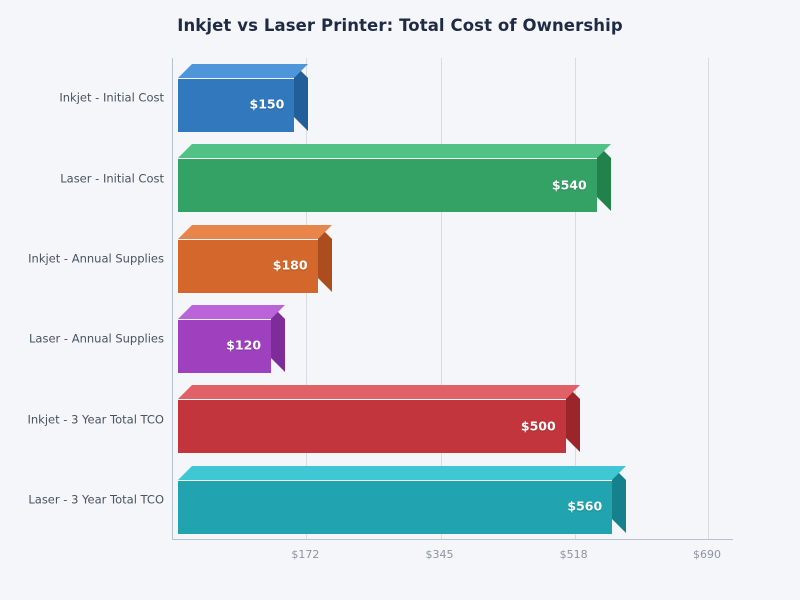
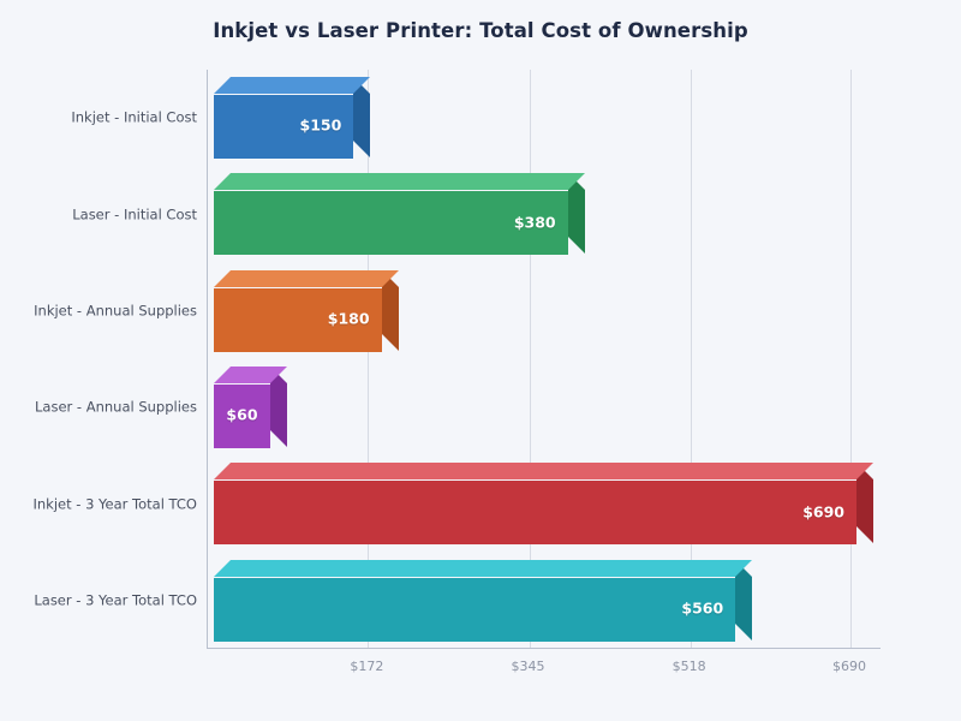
Laser - Initial Cost: $540 -> $380
Laser - Annual Supplies: $120 -> $60
Inkjet - 3 Year Total TCO: $500 -> $690
